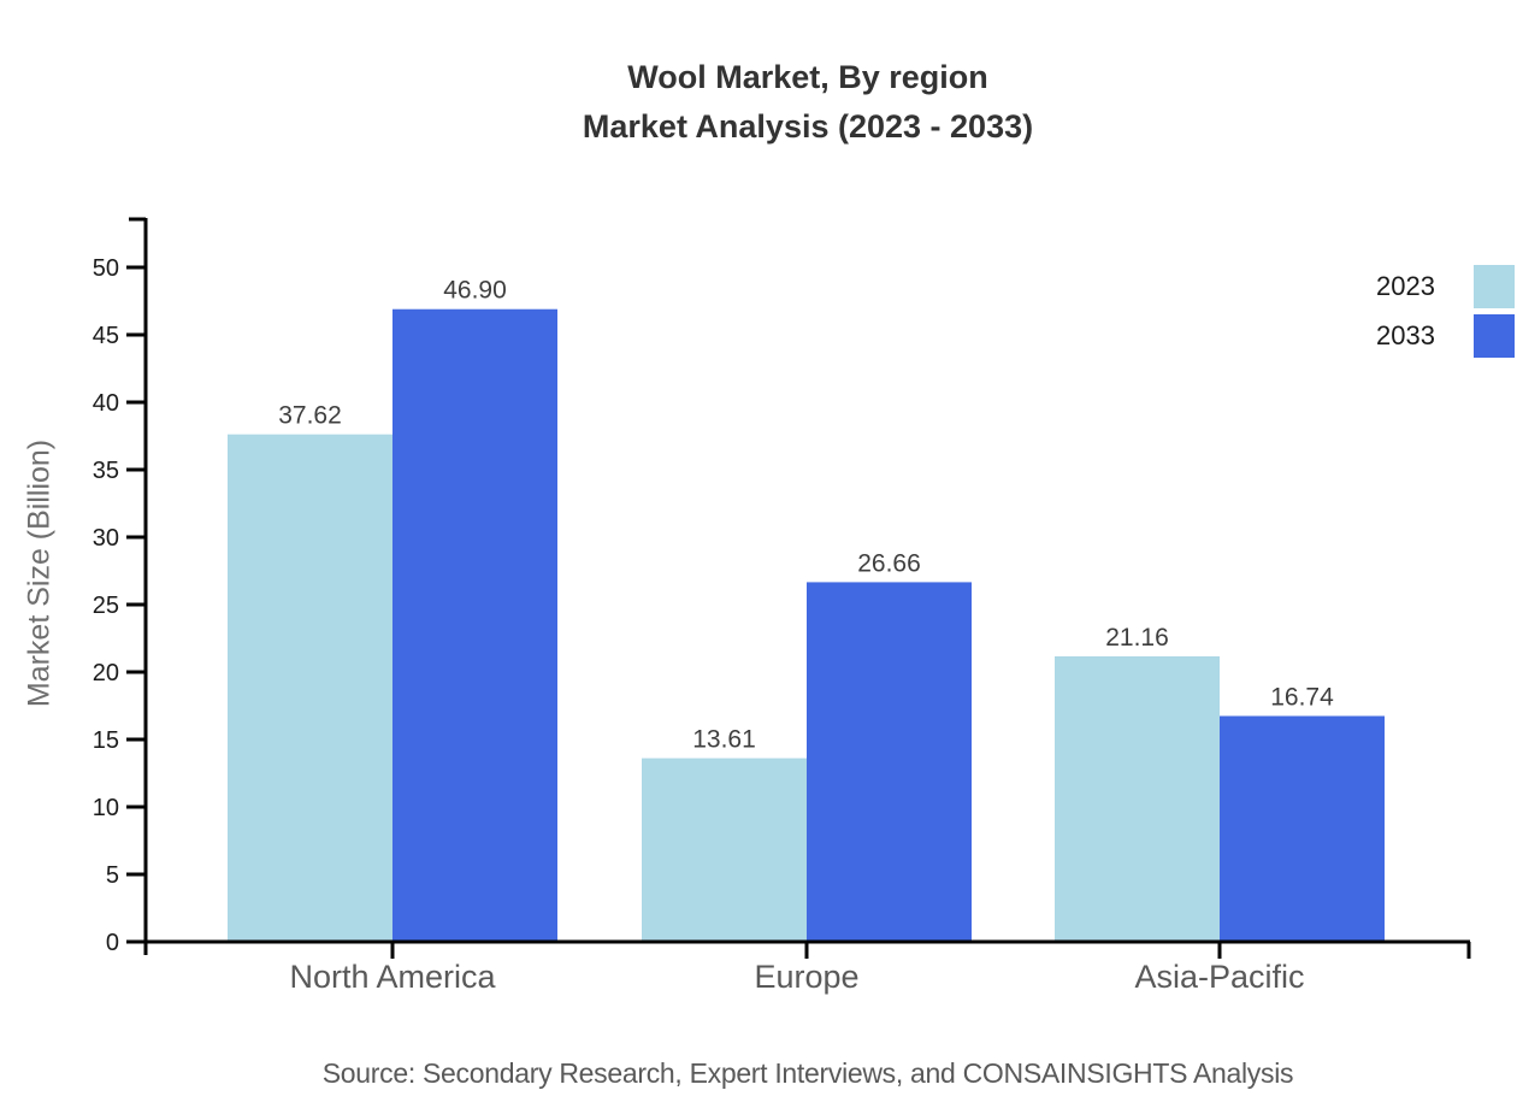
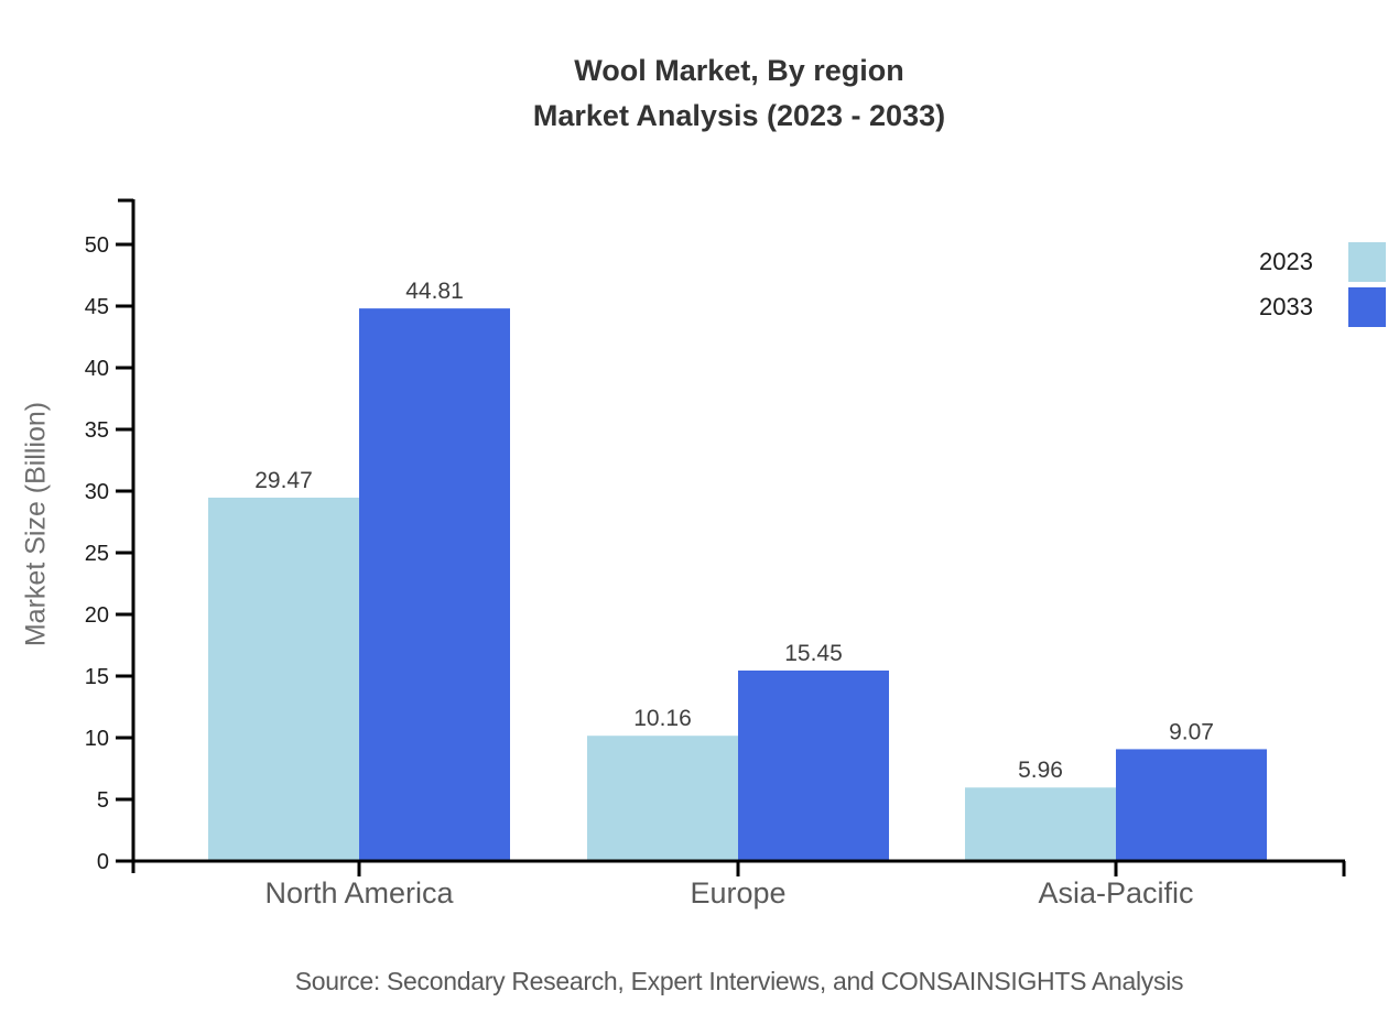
2023/North America: 37.62 -> 29.47
2033/North America: 46.90 -> 44.81
2023/Europe: 13.61 -> 10.16
2033/Europe: 26.66 -> 15.45
2023/Asia-Pacific: 21.16 -> 5.96
2033/Asia-Pacific: 16.74 -> 9.07
